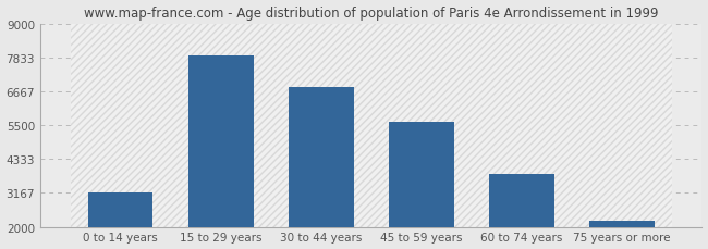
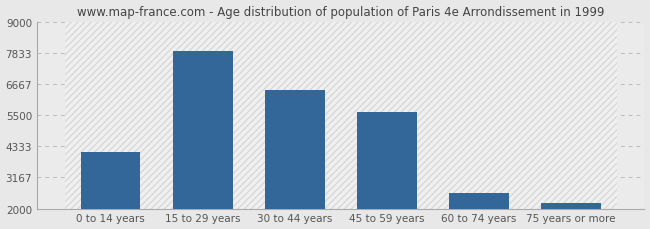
0 to 14 years: 3170 -> 4100
30 to 44 years: 6800 -> 6450
60 to 74 years: 3800 -> 2600
